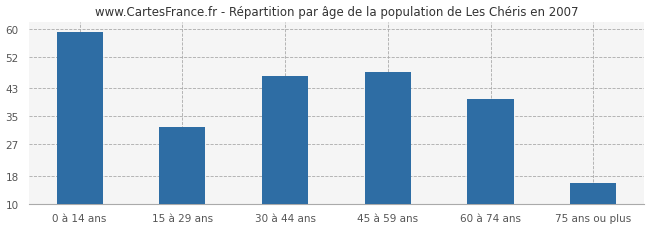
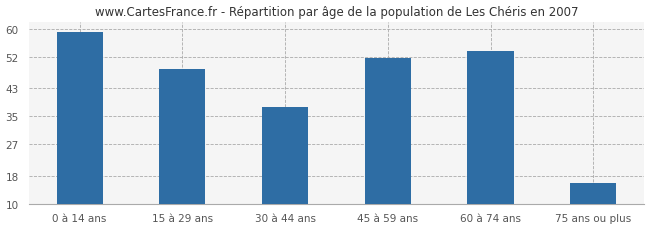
15 à 29 ans: 32.0 -> 48.5
30 à 44 ans: 46.5 -> 37.5
45 à 59 ans: 47.5 -> 51.5
60 à 74 ans: 40.0 -> 53.5
